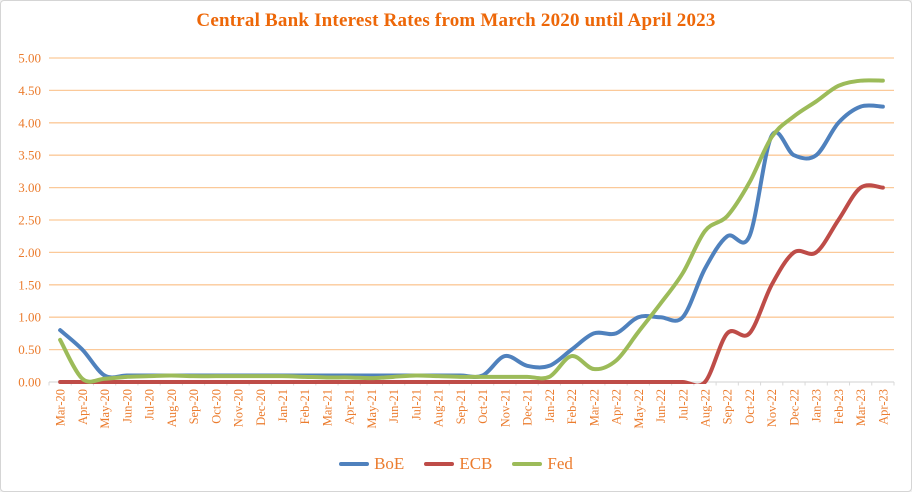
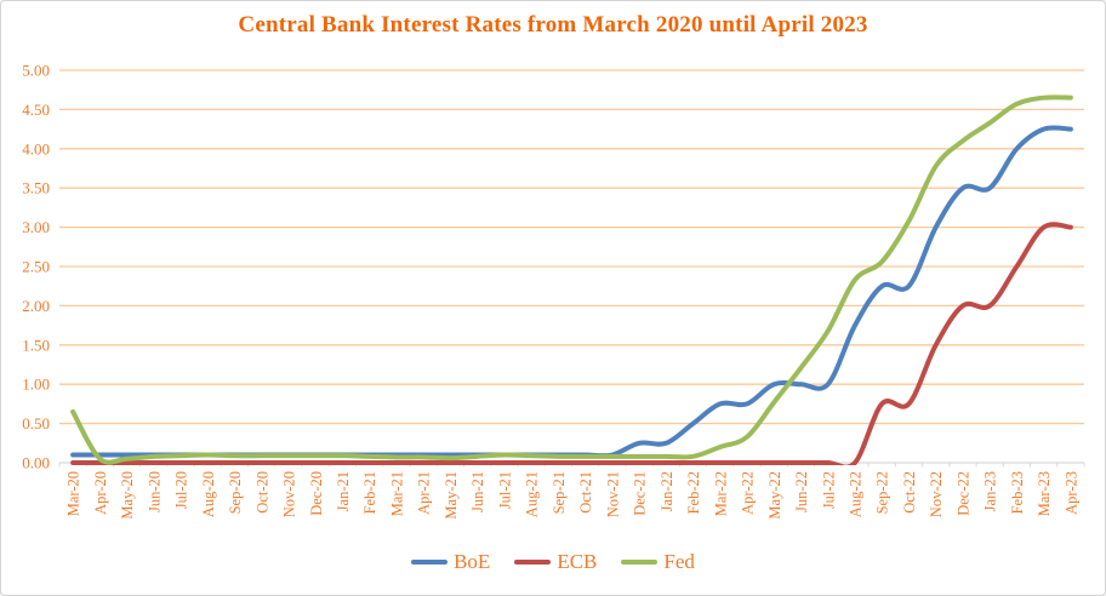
BoE/Mar-20: 0.8 -> 0.1
BoE/Apr-20: 0.5 -> 0.1
BoE/Nov-21: 0.4 -> 0.1
Fed/Feb-22: 0.4 -> 0.1
BoE/Nov-22: 3.8 -> 3.0
